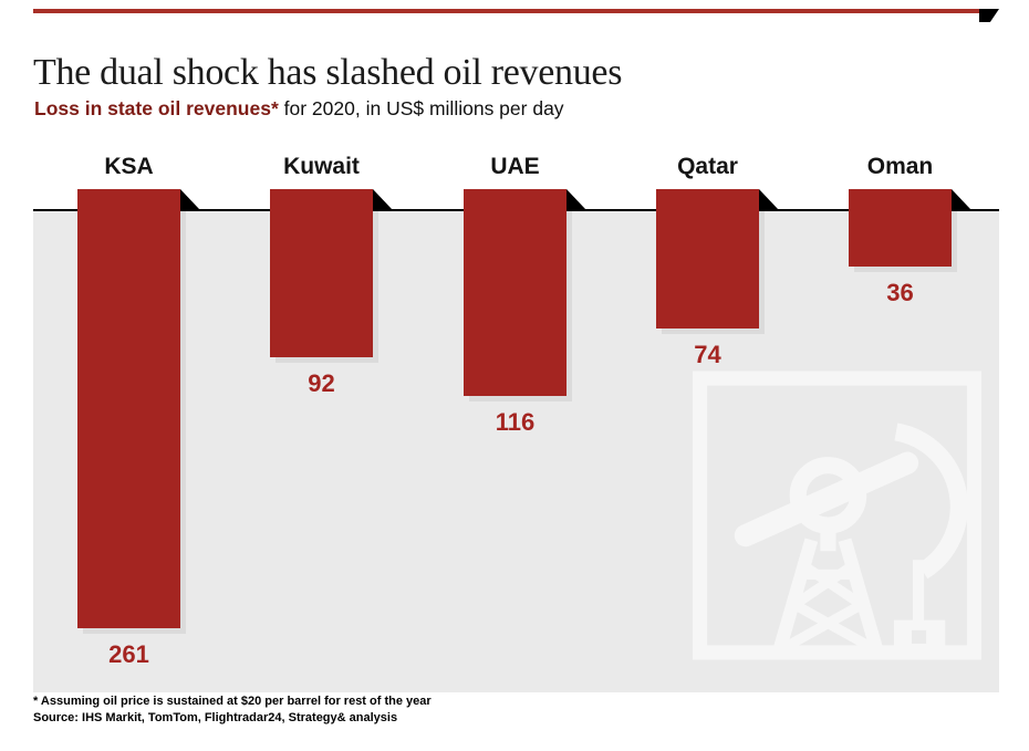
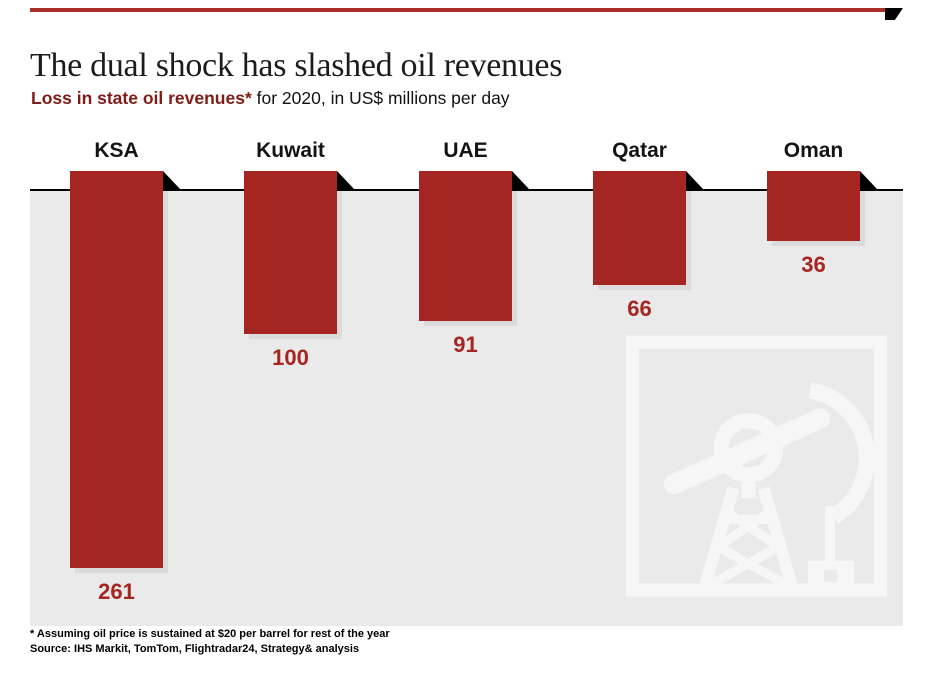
Kuwait: 92 -> 100
UAE: 116 -> 91
Qatar: 74 -> 66
